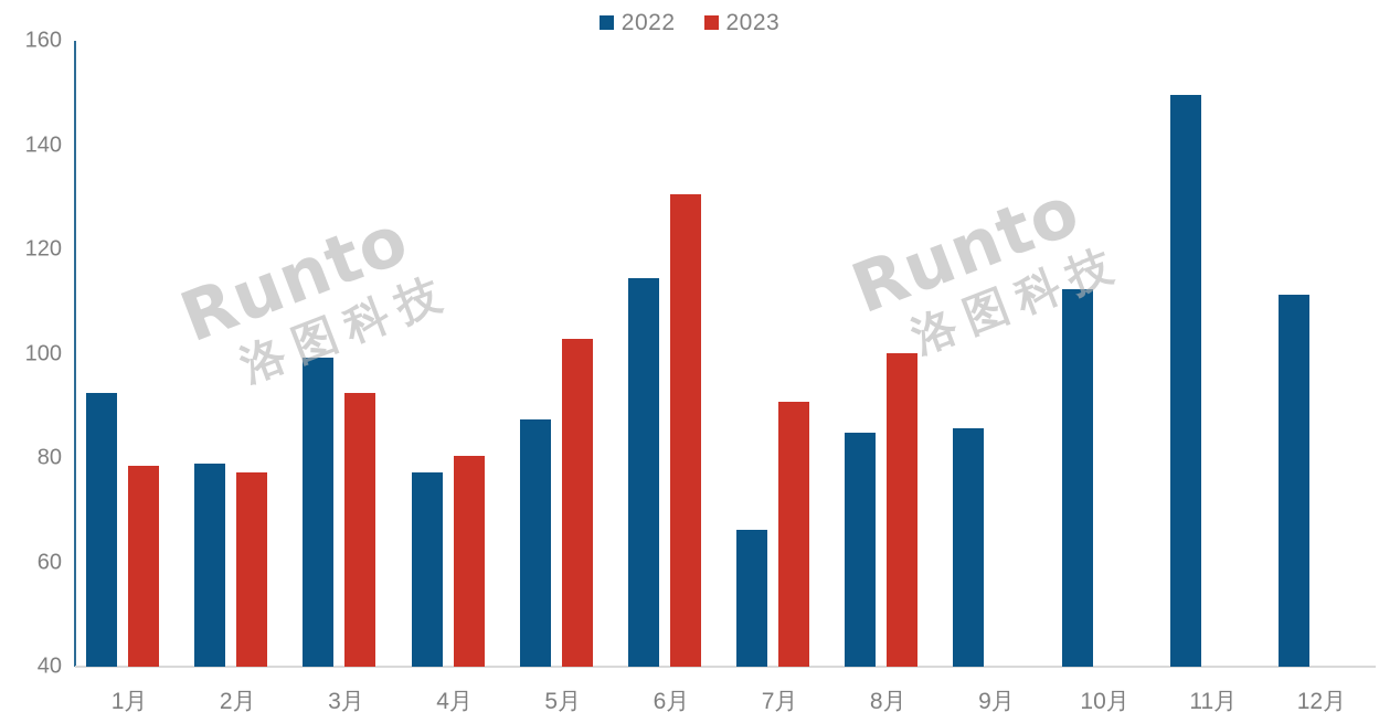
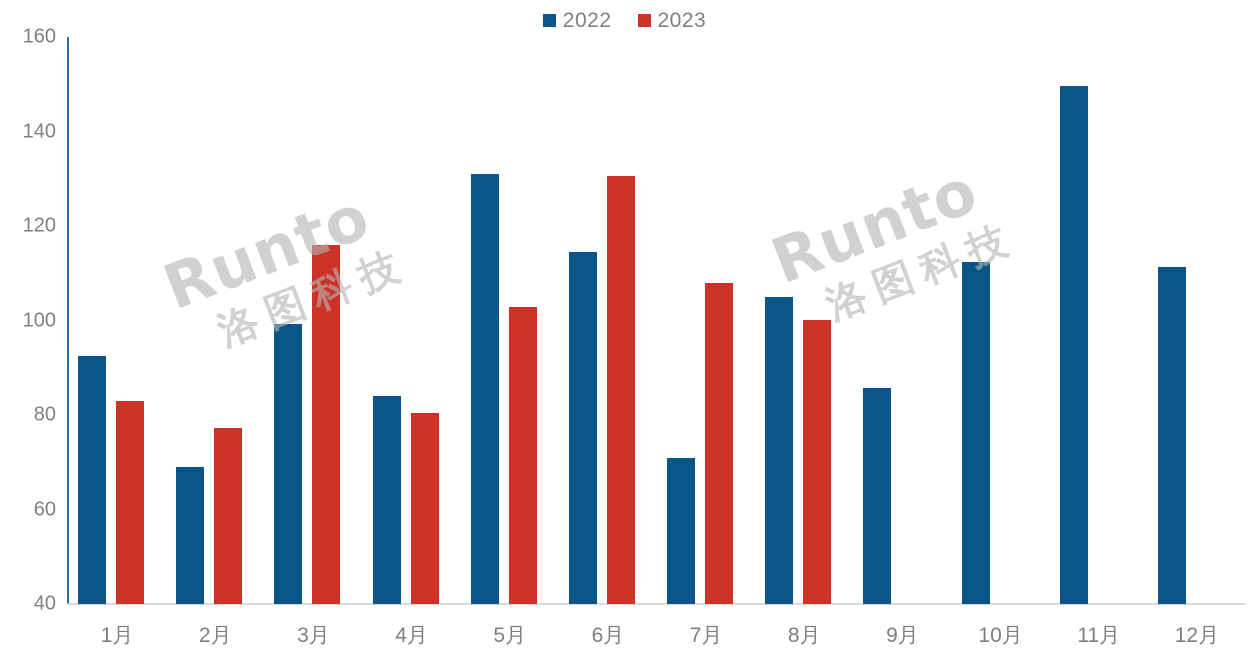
2023/1月: 78 -> 83
2022/2月: 79 -> 69
2023/3月: 92 -> 116
2022/4月: 77 -> 84
2022/5月: 88 -> 131
2022/7月: 66 -> 71
2023/7月: 91 -> 108
2022/8月: 85 -> 105
